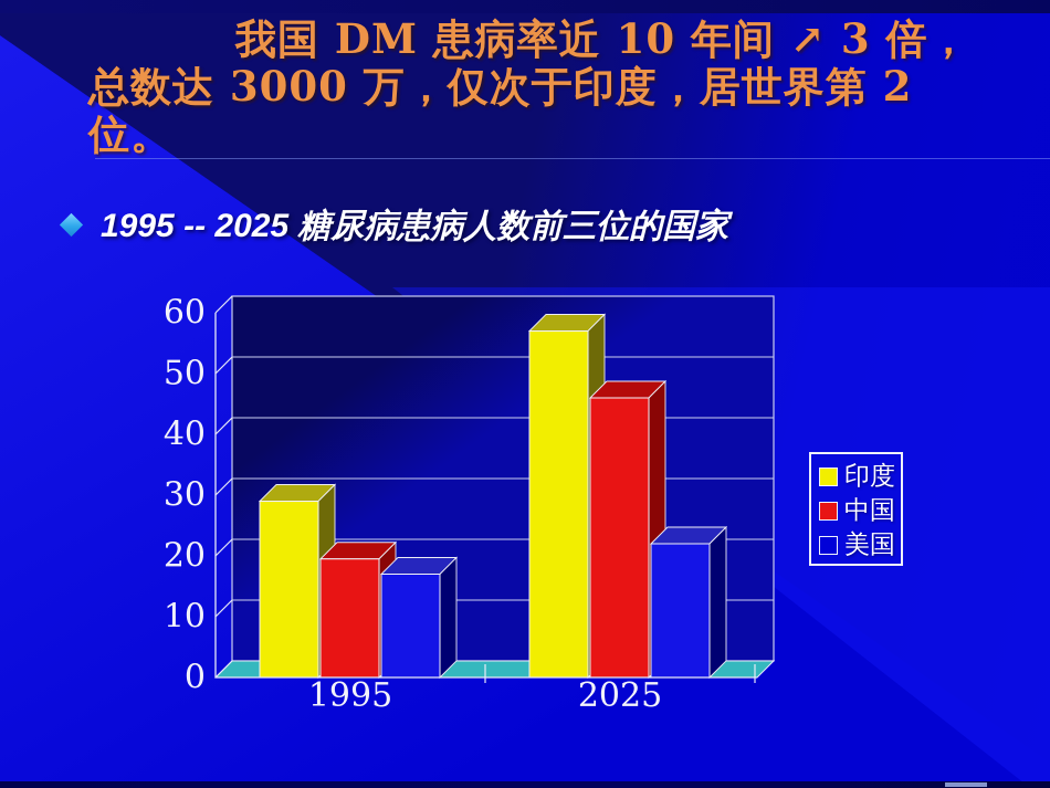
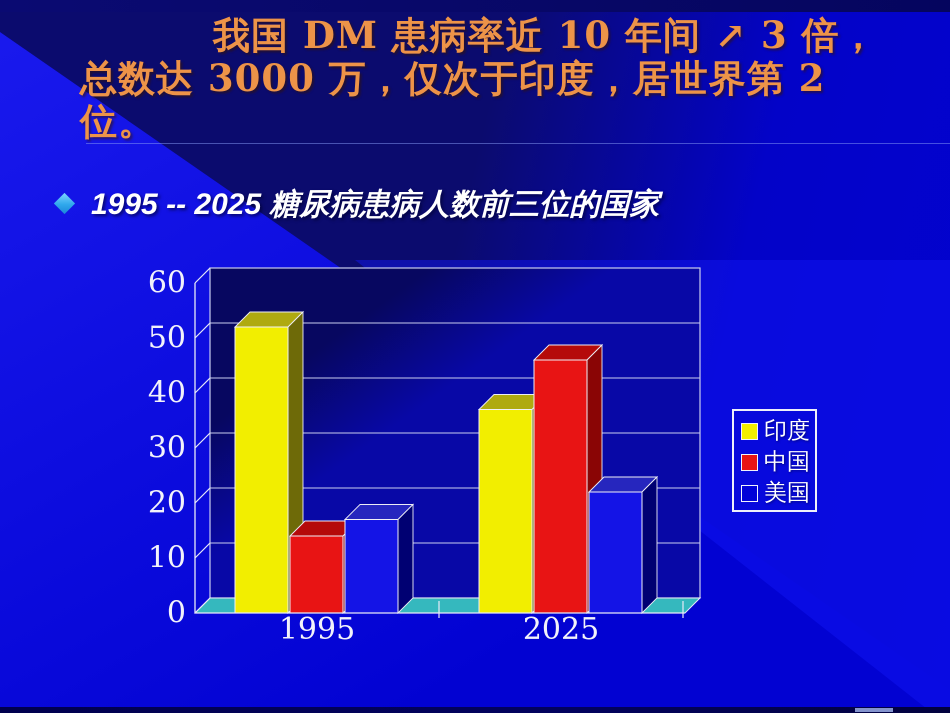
印度/1995: 29 -> 52
中国/1995: 20 -> 14
印度/2025: 57 -> 37
